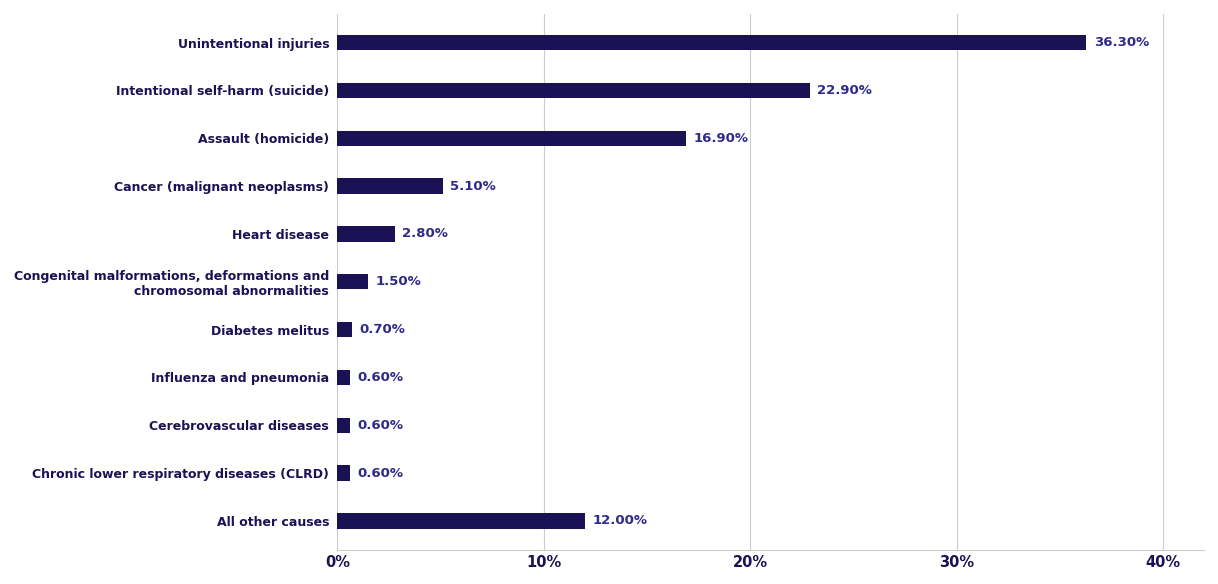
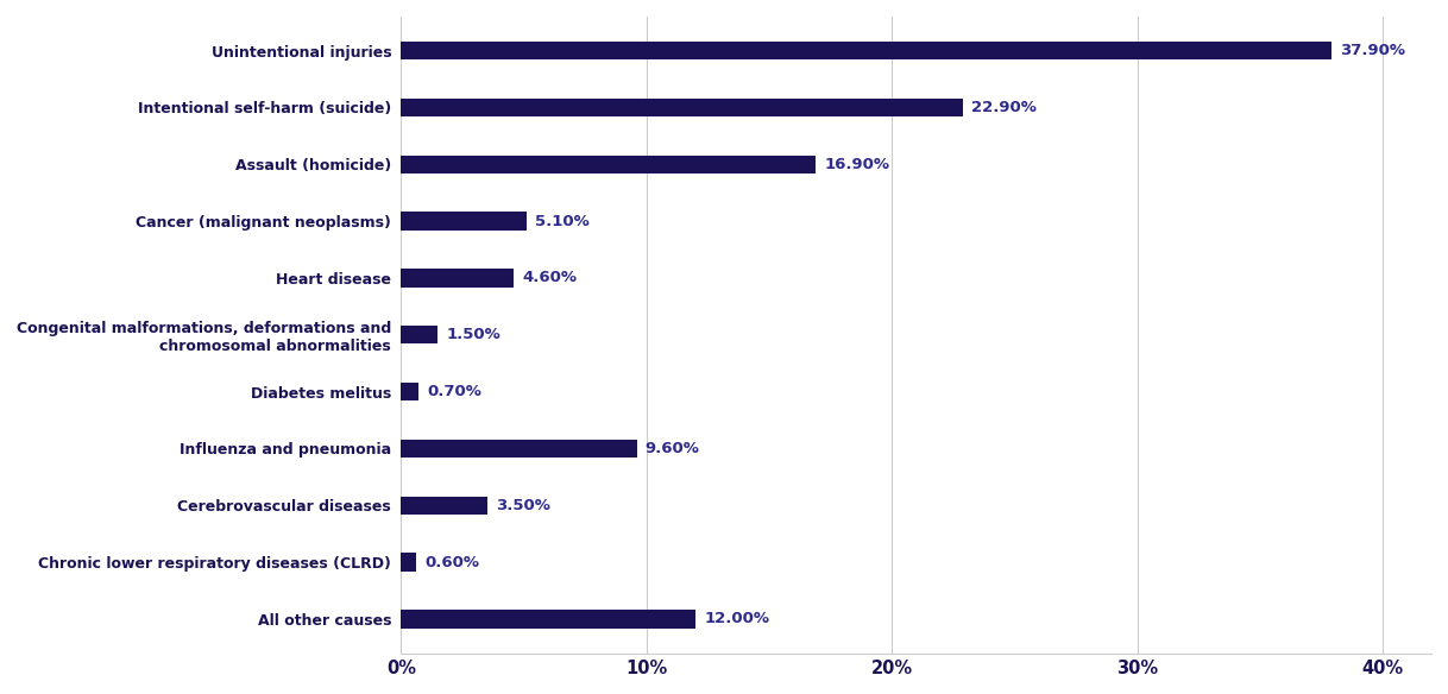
Unintentional injuries: 36.30% -> 37.90%
Heart disease: 2.80% -> 4.60%
Influenza and pneumonia: 0.60% -> 9.60%
Cerebrovascular diseases: 0.60% -> 3.50%
